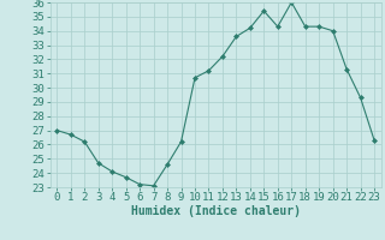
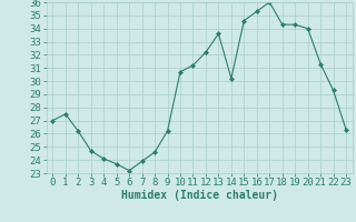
1: 26.7 -> 27.5
7: 23.1 -> 23.9
14: 34.2 -> 30.2
15: 35.4 -> 34.6
16: 34.3 -> 35.3
